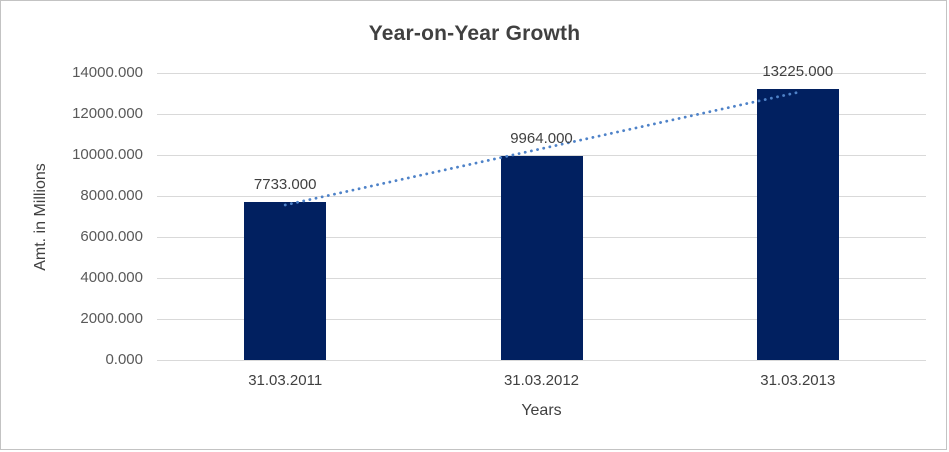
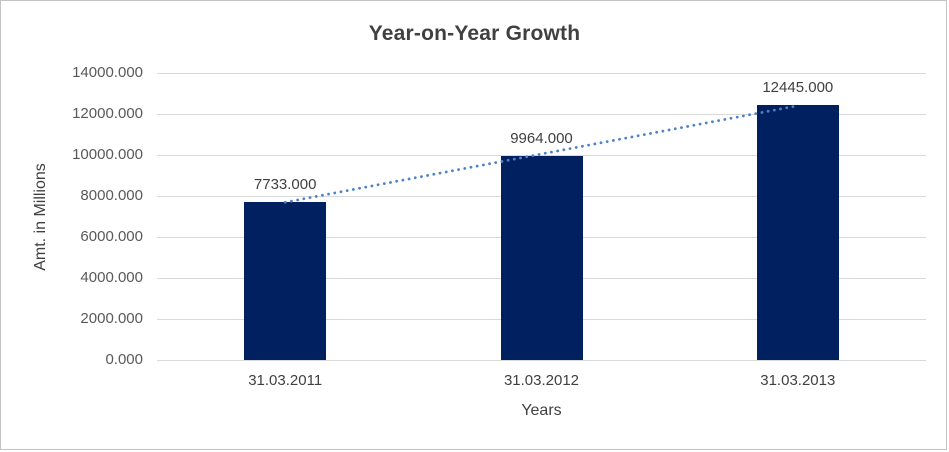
31.03.2013: 13225.000 -> 12445.000
